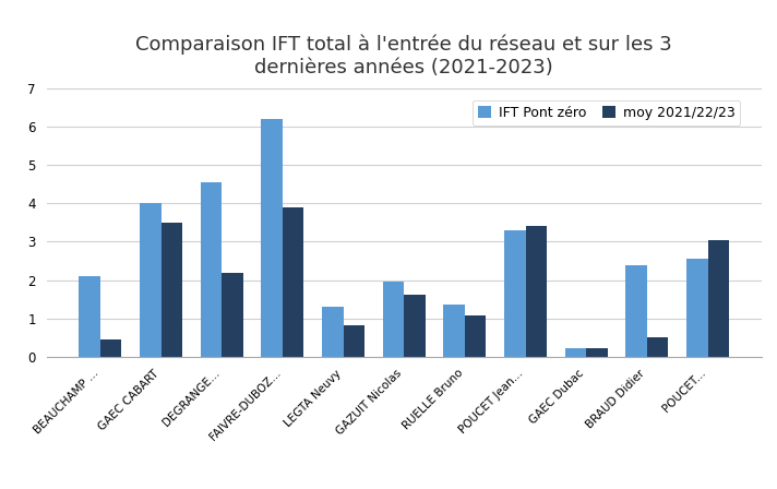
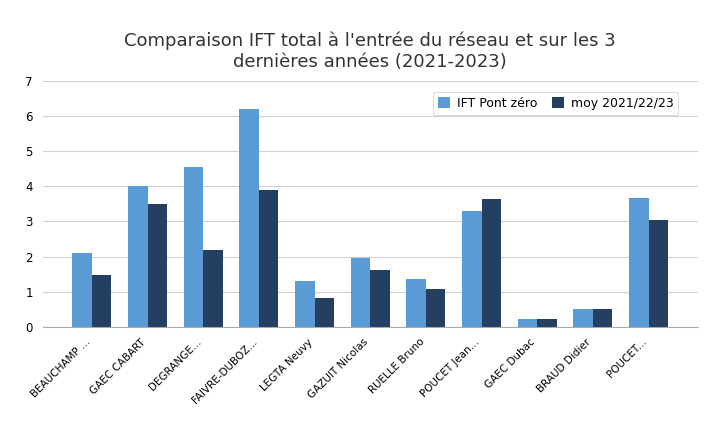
moy 2021/22/23/BEAUCHAMP ...: 0.45 -> 1.47
moy 2021/22/23/POUCET Jean...: 3.40 -> 3.65
IFT Pont zéro/BRAUD Didier: 2.40 -> 0.50
IFT Pont zéro/POUCET...: 2.55 -> 3.67
